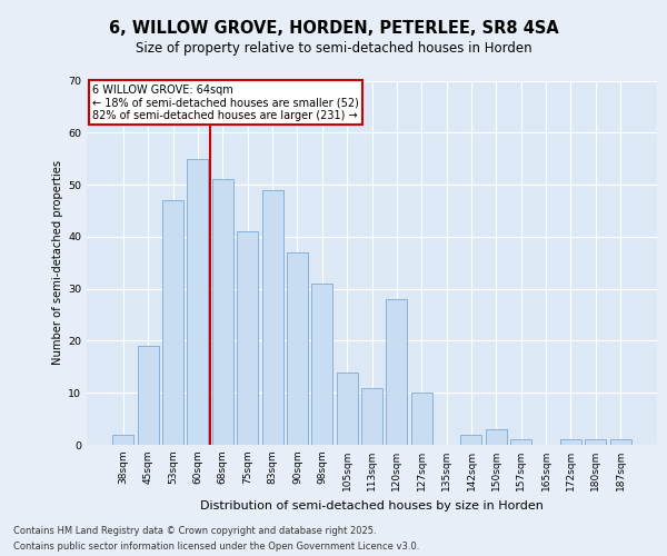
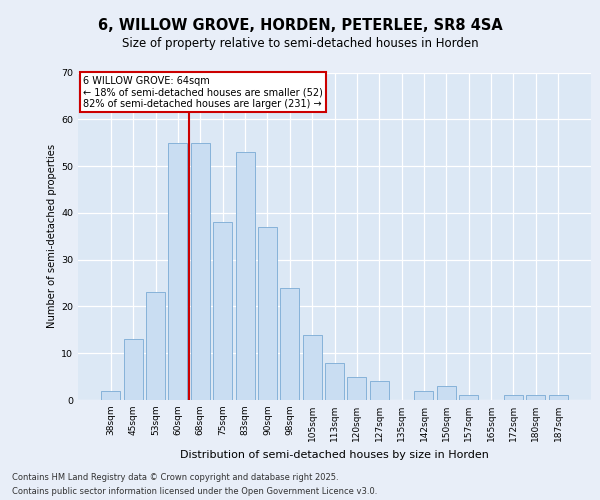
45sqm: 19 -> 13
53sqm: 47 -> 23
68sqm: 51 -> 55
75sqm: 41 -> 38
83sqm: 49 -> 53
98sqm: 31 -> 24
113sqm: 11 -> 8
120sqm: 28 -> 5
127sqm: 10 -> 4
